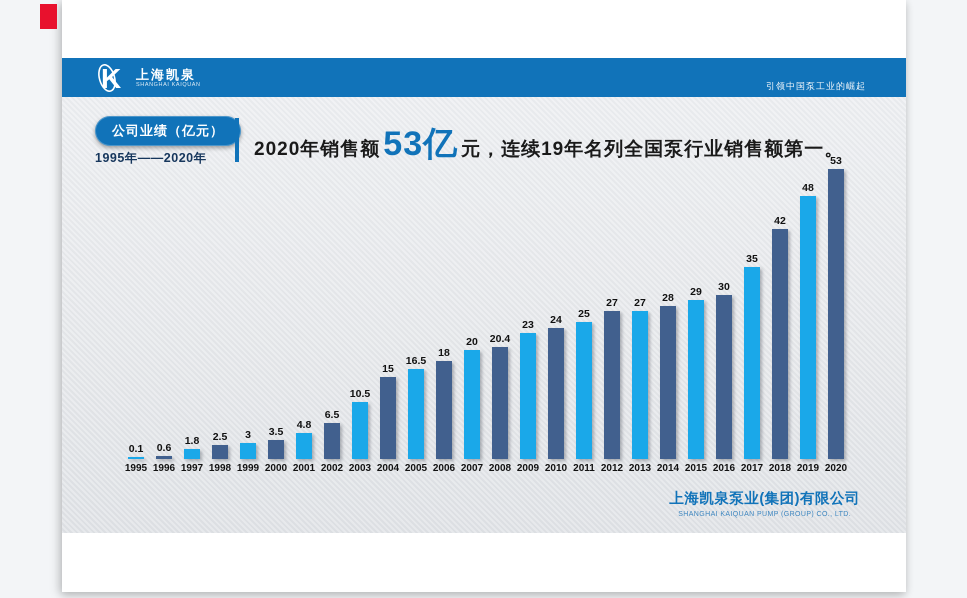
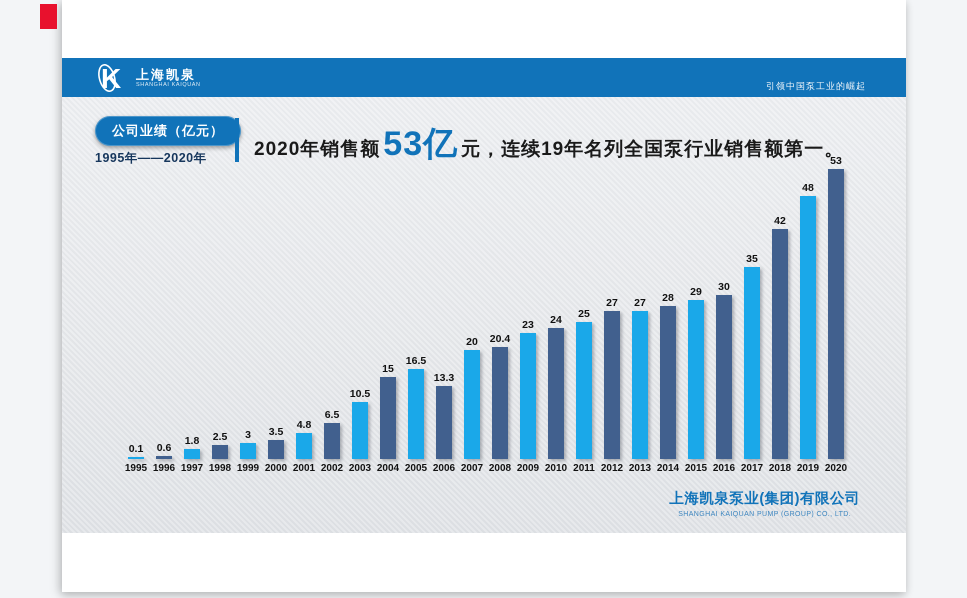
2006: 18 -> 13.3
